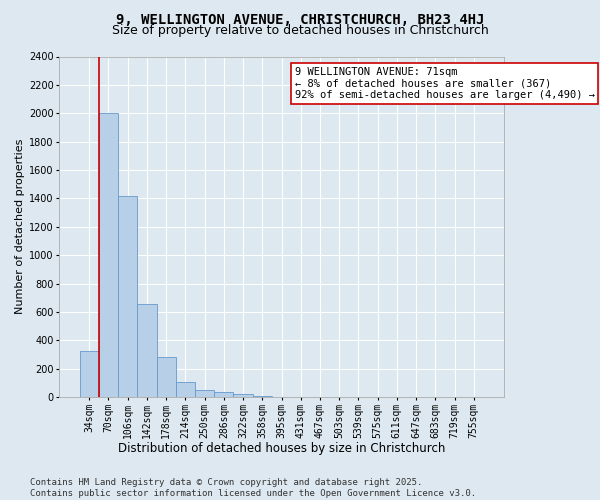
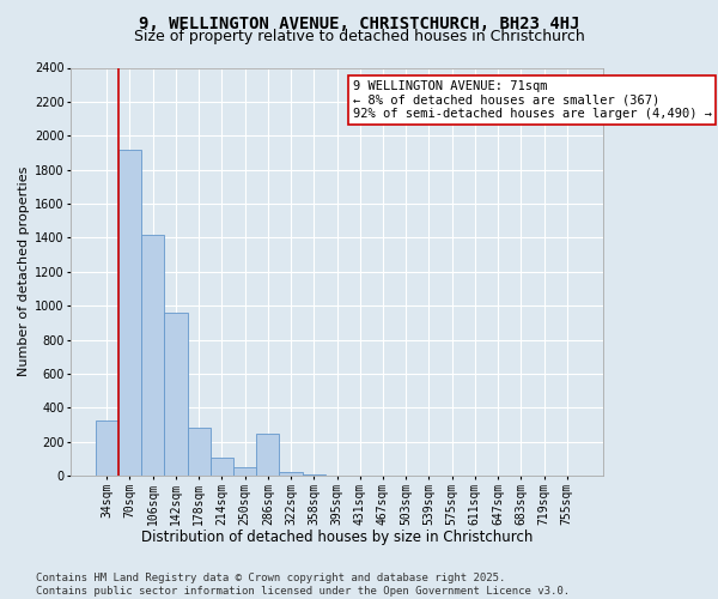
70sqm: 2000 -> 1920
142sqm: 660 -> 960
286sqm: 40 -> 250
